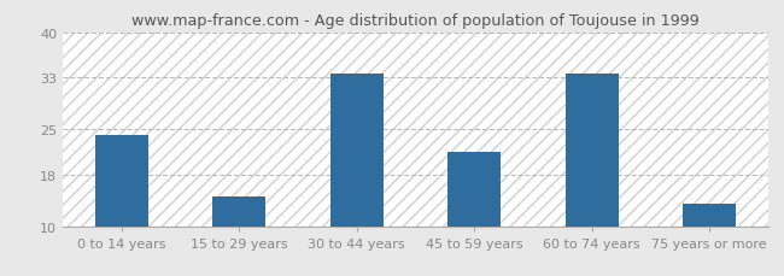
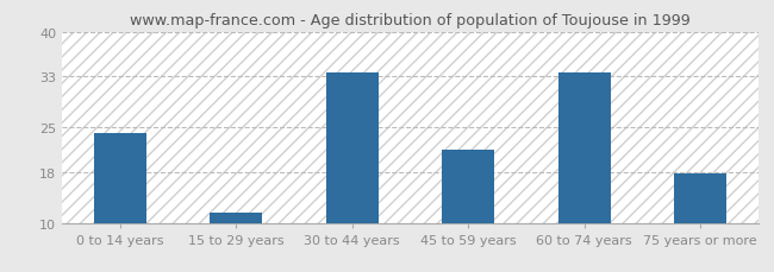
15 to 29 years: 14.5 -> 11.6
75 years or more: 13.5 -> 17.8
